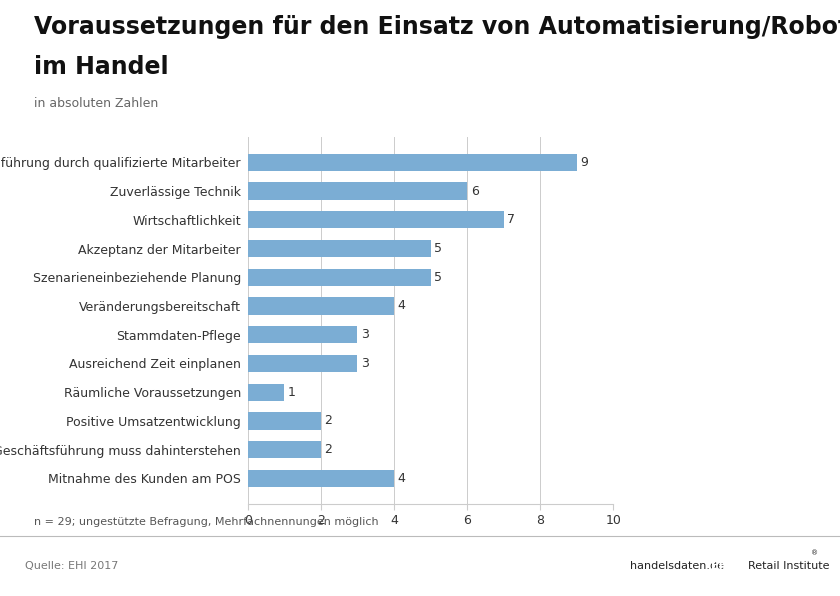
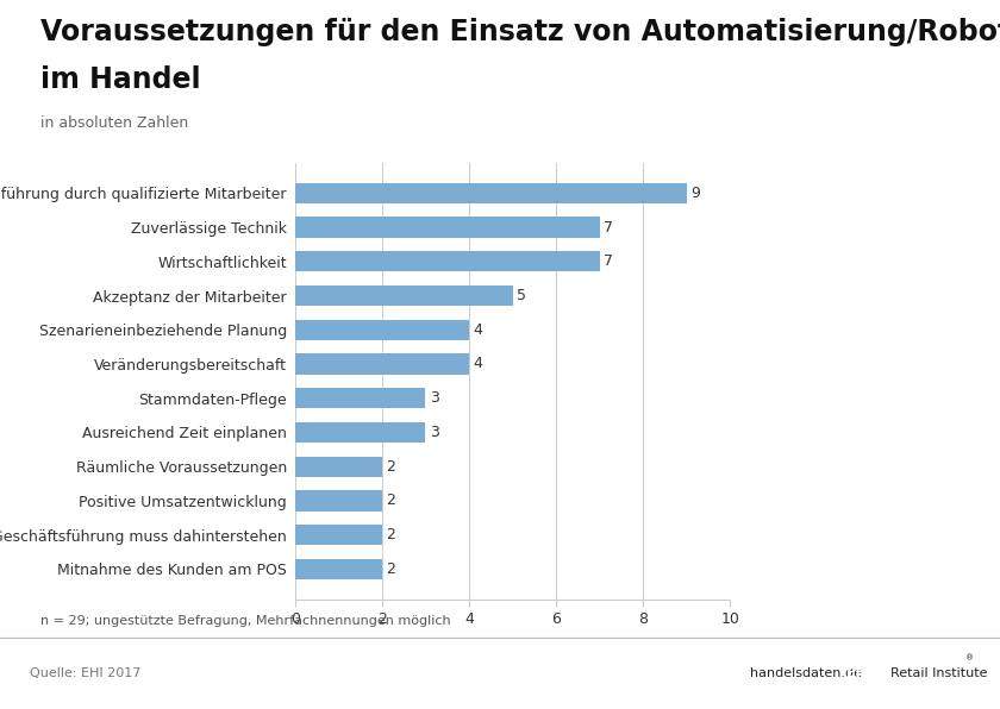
Zuverlässige Technik: 6 -> 7
Szenarieneinbeziehende Planung: 5 -> 4
Räumliche Voraussetzungen: 1 -> 2
Mitnahme des Kunden am POS: 4 -> 2
